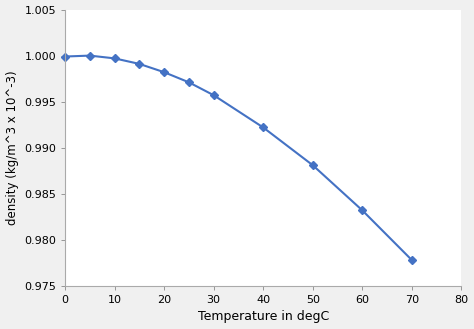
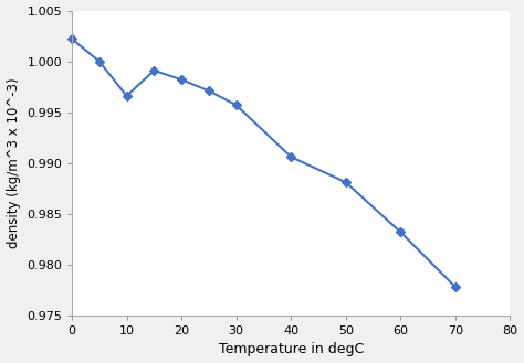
0: 0.9999 -> 1.0022
10: 0.9997 -> 0.9966
40: 0.9922 -> 0.9906
